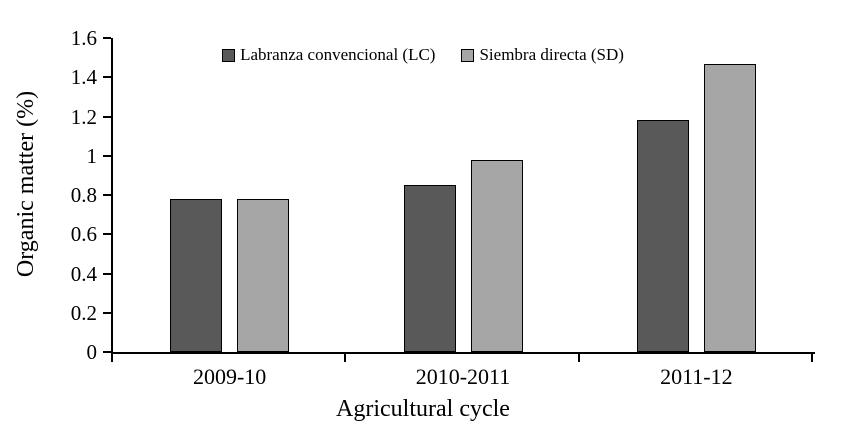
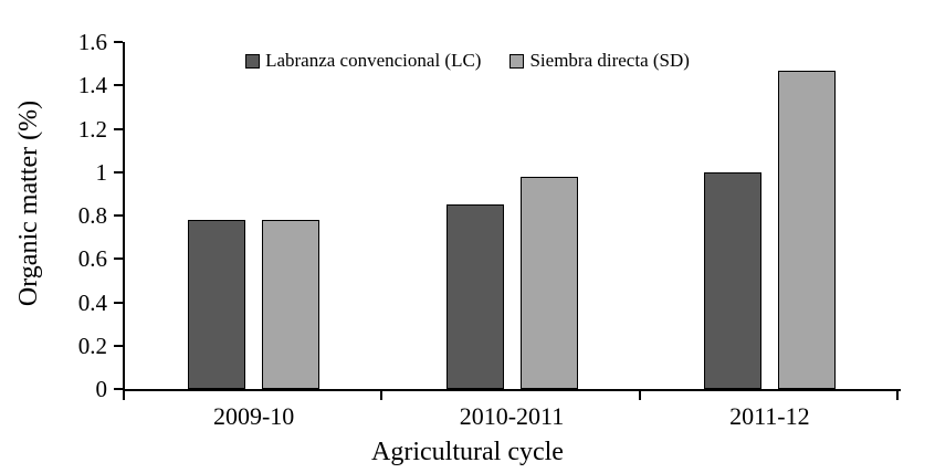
Labranza convencional (LC)/2011-12: 1.18 -> 1.00
